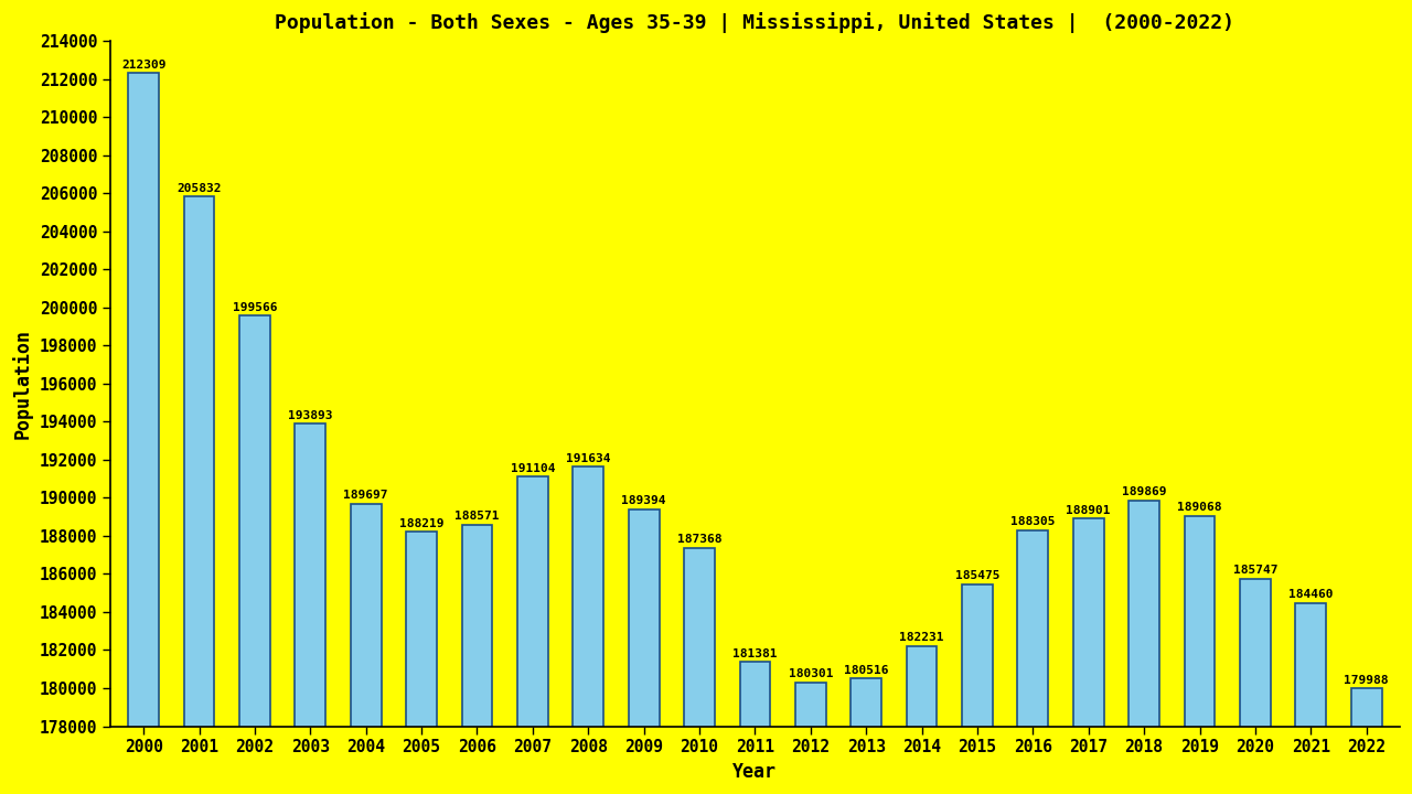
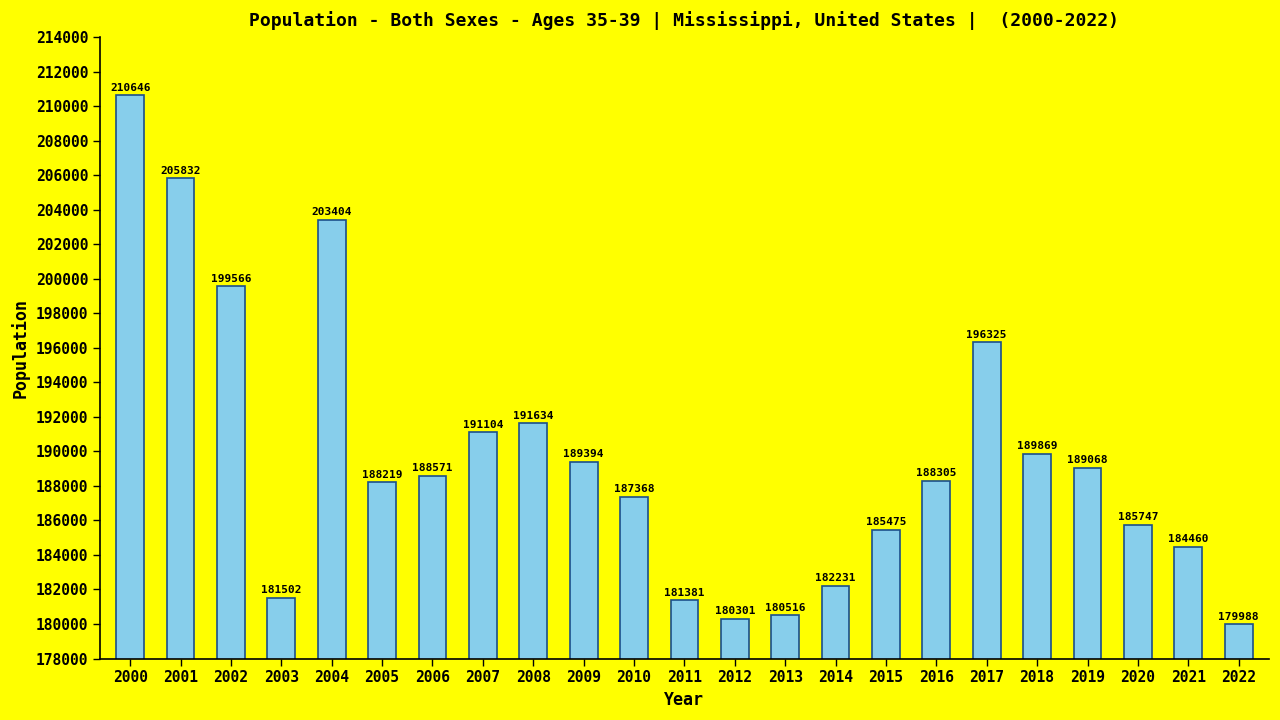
2000: 212309 -> 210646
2003: 193893 -> 181502
2004: 189697 -> 203404
2017: 188901 -> 196325
